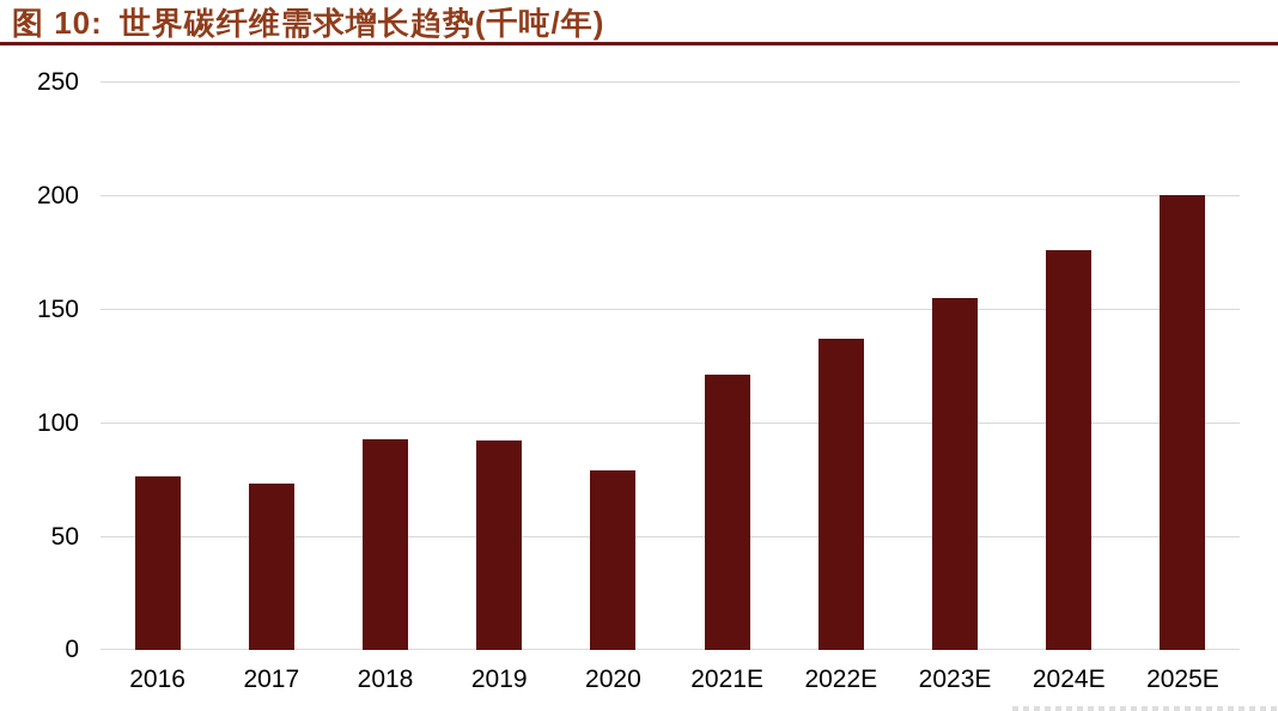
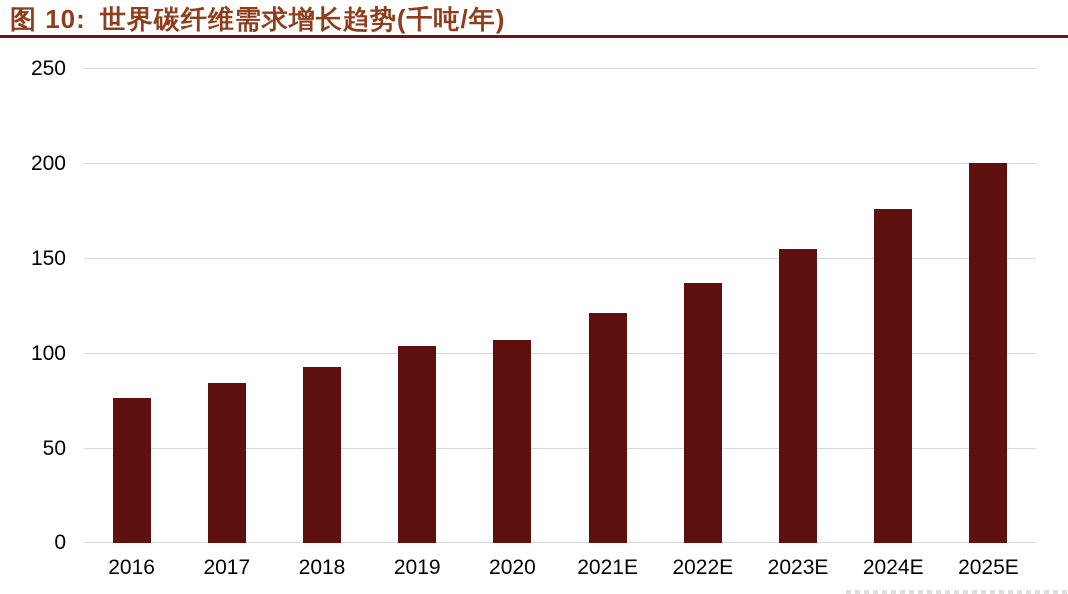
2017: 73 -> 84
2019: 92 -> 104
2020: 79 -> 107
